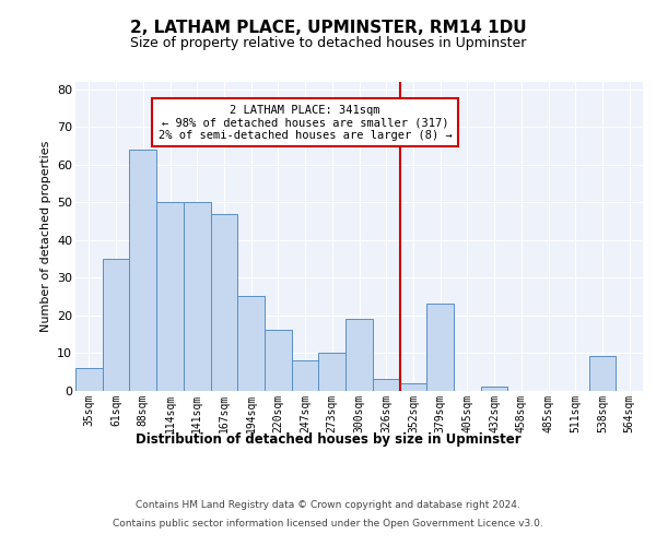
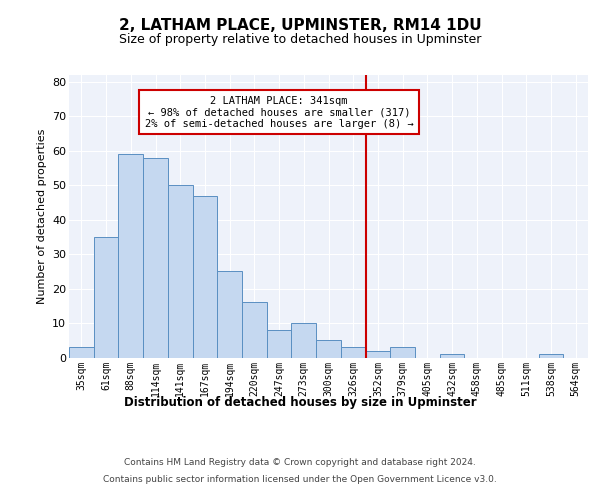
35sqm: 6 -> 3
88sqm: 64 -> 59
114sqm: 50 -> 58
300sqm: 19 -> 5
379sqm: 23 -> 3
538sqm: 9 -> 1
